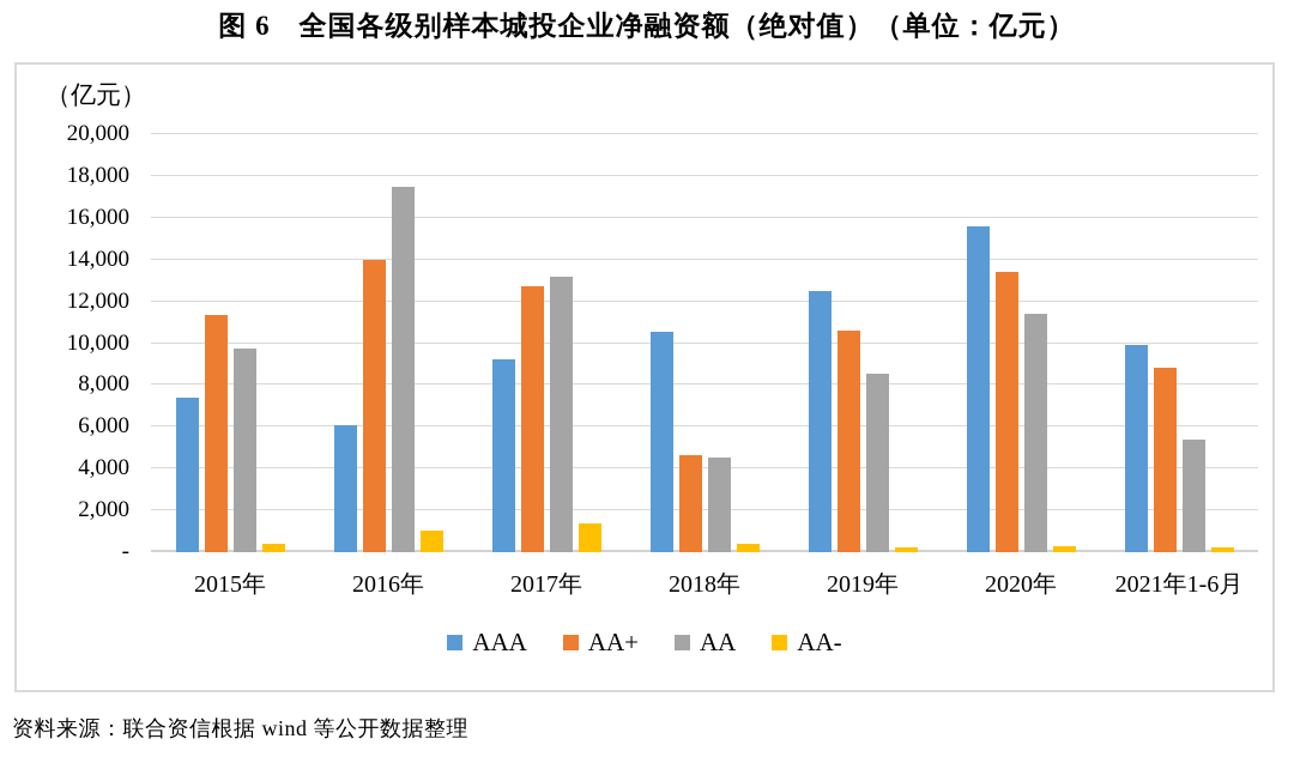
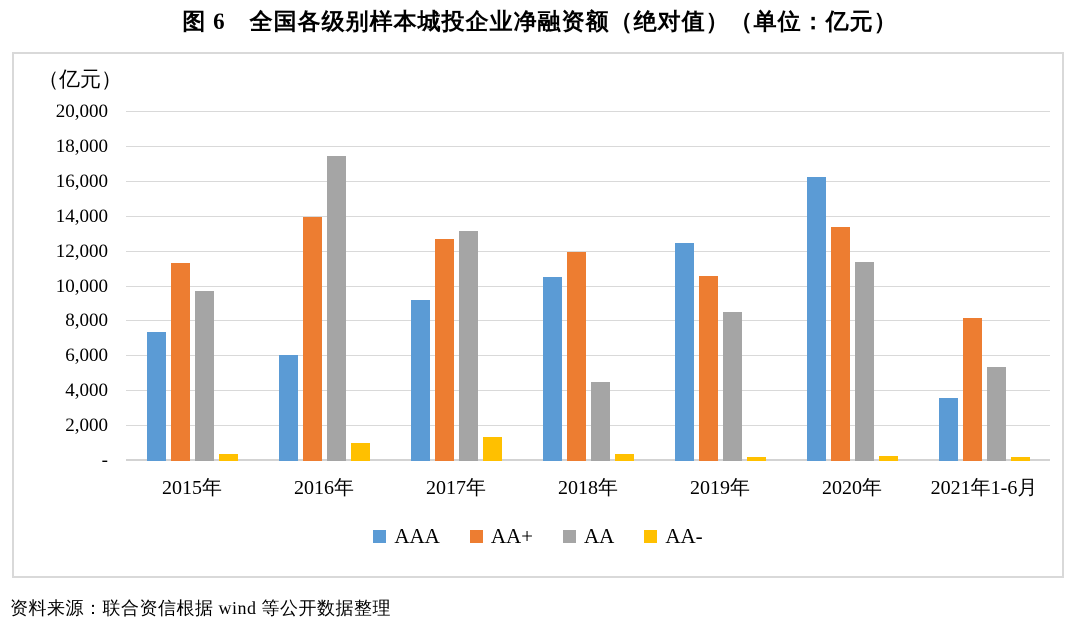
AA+/2018年: 4600 -> 12000
AAA/2020年: 15600 -> 16300
AAA/2021年1-6月: 9900 -> 3600
AA+/2021年1-6月: 8800 -> 8200
